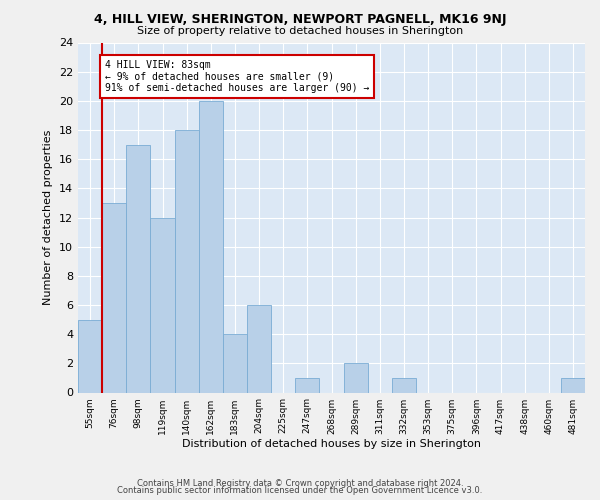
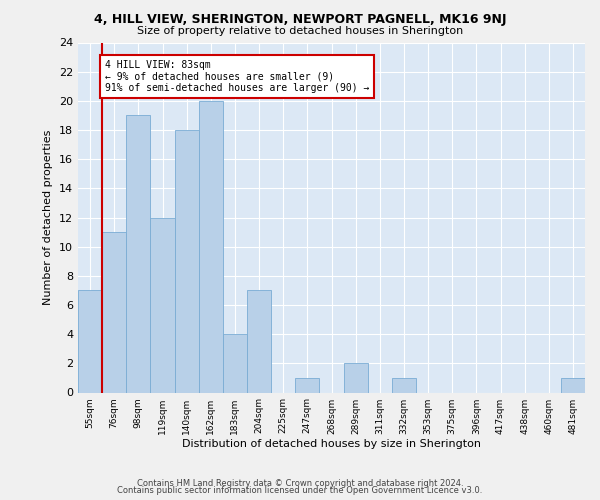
55sqm: 5 -> 7
76sqm: 13 -> 11
98sqm: 17 -> 19
204sqm: 6 -> 7
